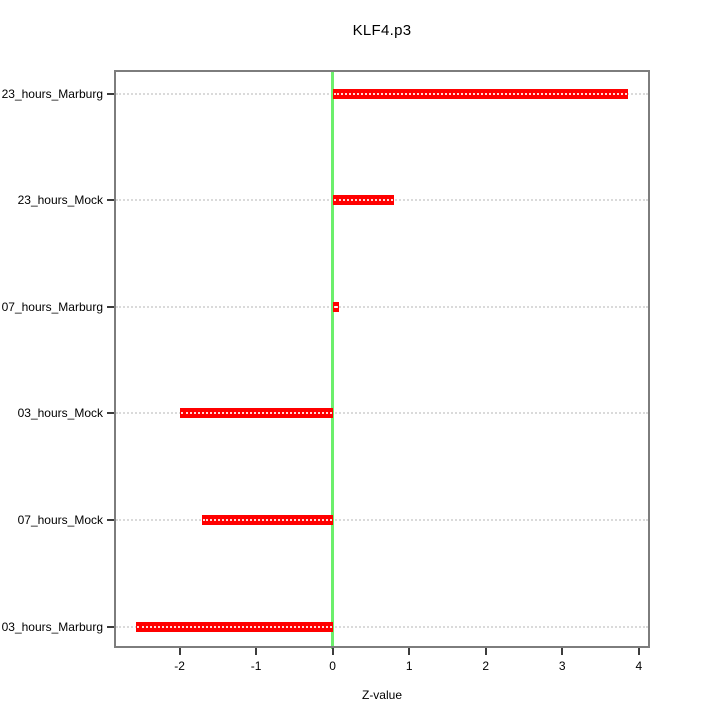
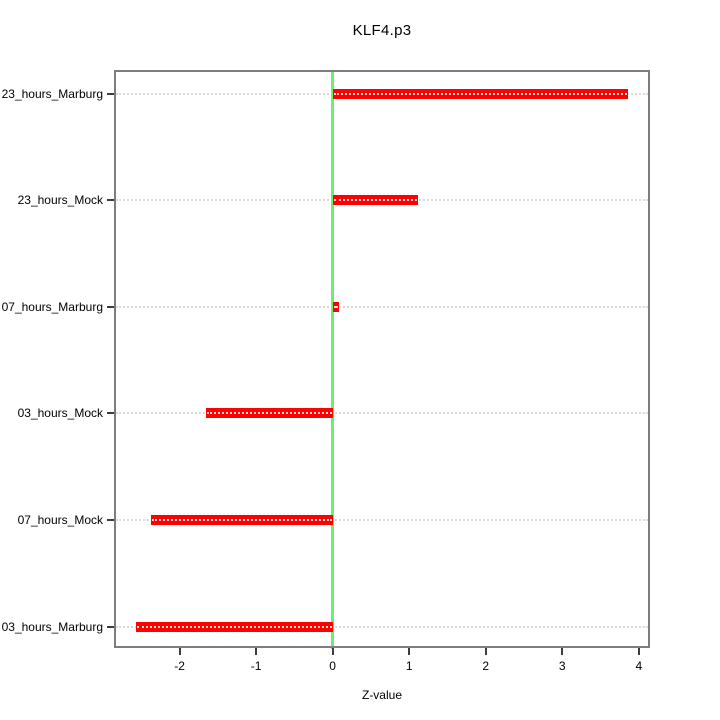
23_hours_Mock: 0.8 -> 1.1
03_hours_Mock: -2.0 -> -1.6
07_hours_Mock: -1.7 -> -2.4
